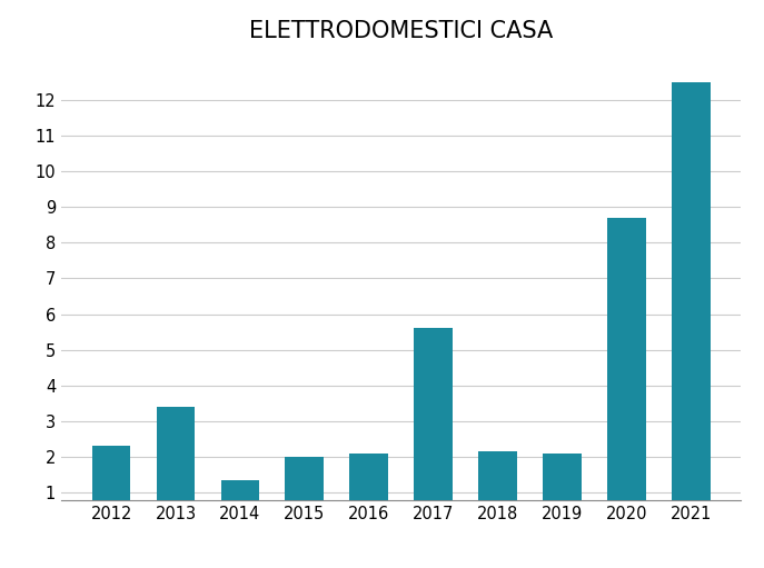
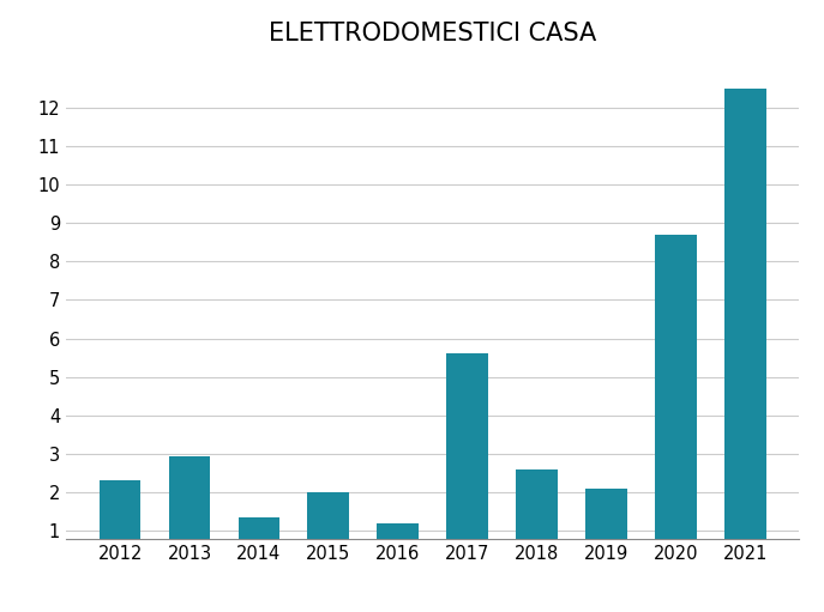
2013: 3.40 -> 2.95
2016: 2.10 -> 1.20
2018: 2.15 -> 2.60
